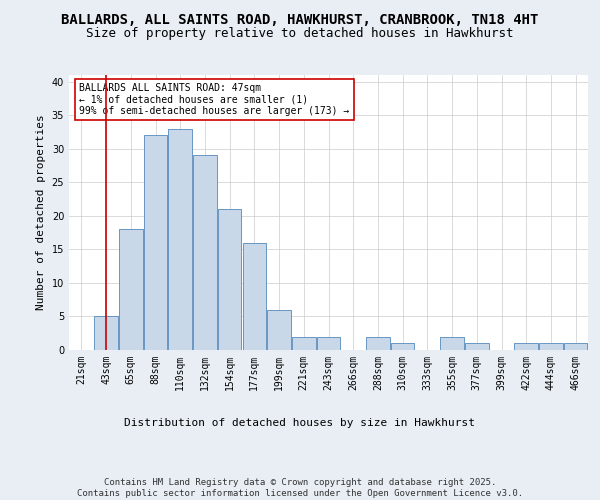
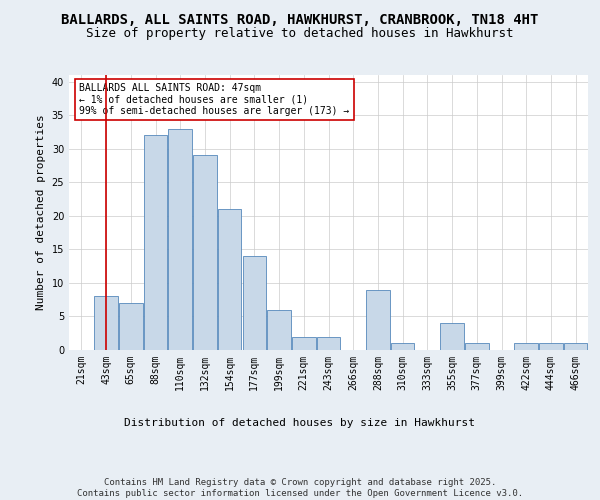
43sqm: 5 -> 8
65sqm: 18 -> 7
177sqm: 16 -> 14
288sqm: 2 -> 9
355sqm: 2 -> 4
